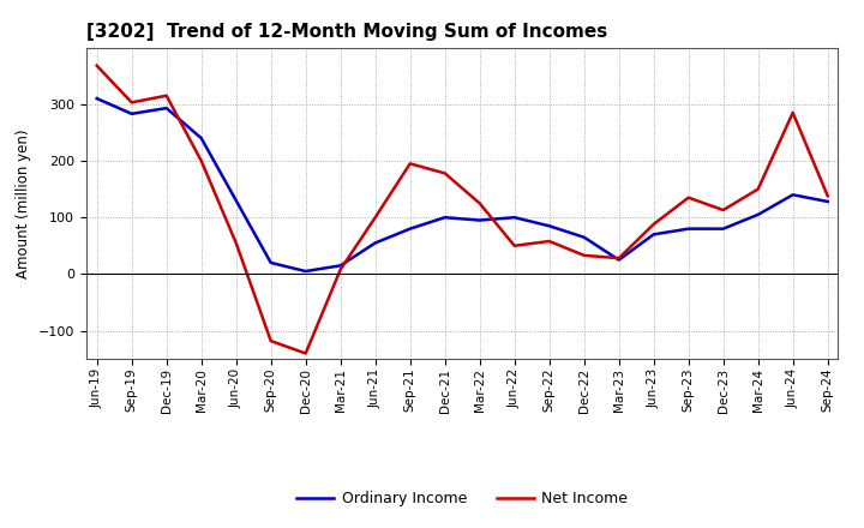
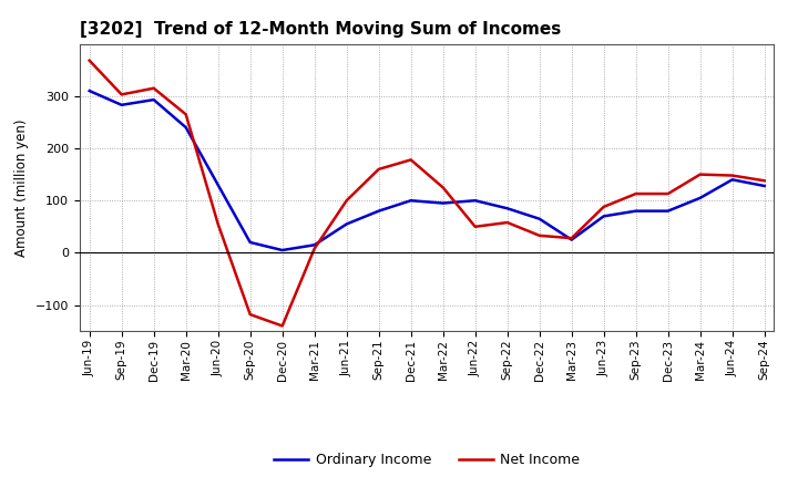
Net Income/Mar-20: 200 -> 265
Net Income/Sep-21: 195 -> 160
Net Income/Sep-23: 135 -> 113
Net Income/Jun-24: 285 -> 148
